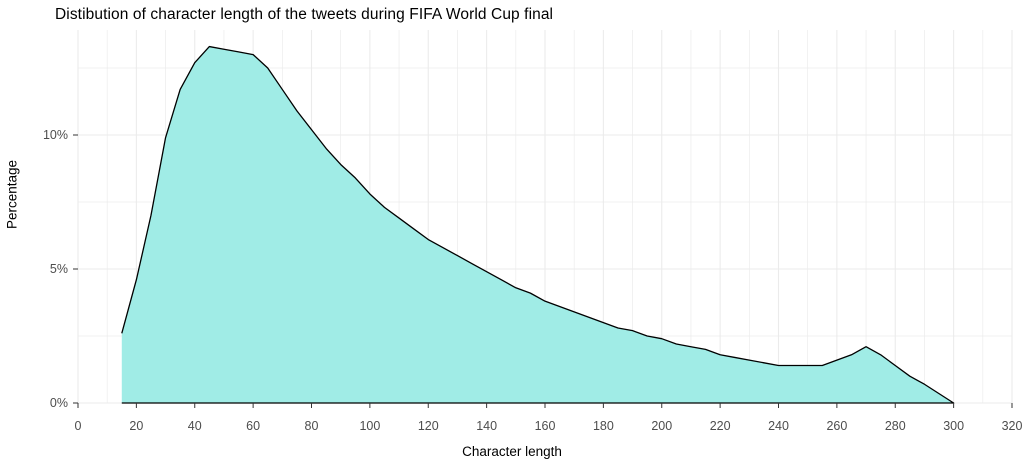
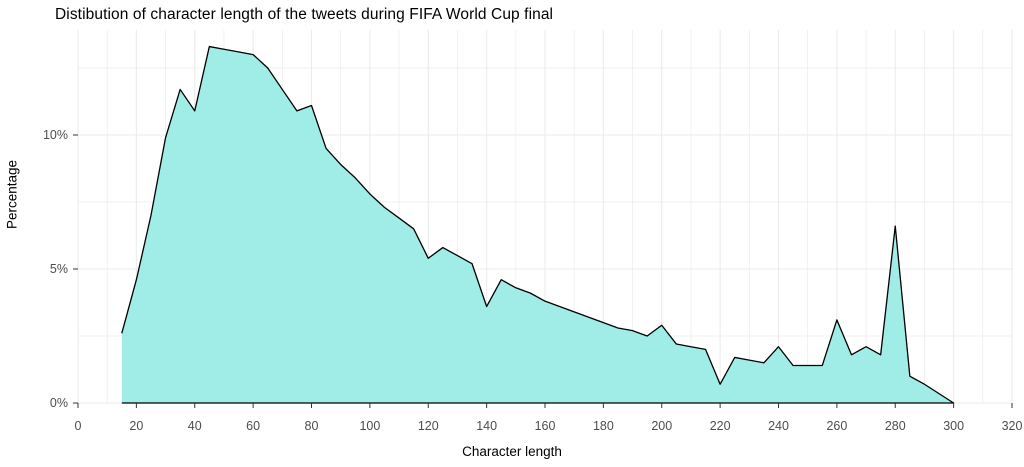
40: 12.7% -> 10.9%
80: 10.2% -> 11.1%
120: 6.1% -> 5.4%
140: 4.9% -> 3.6%
200: 2.4% -> 2.9%
220: 1.8% -> 0.7%
240: 1.4% -> 2.1%
260: 1.6% -> 3.1%
280: 1.4% -> 6.6%
